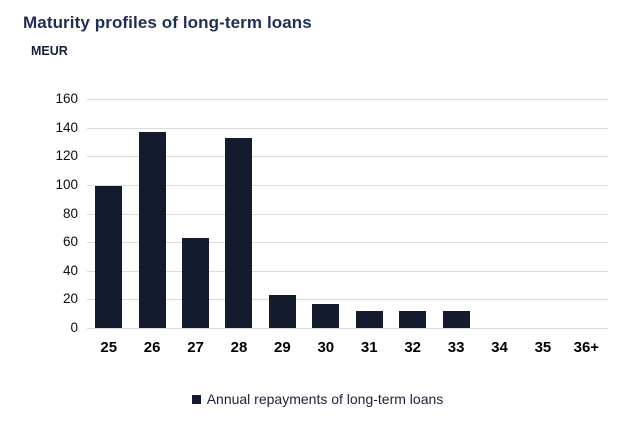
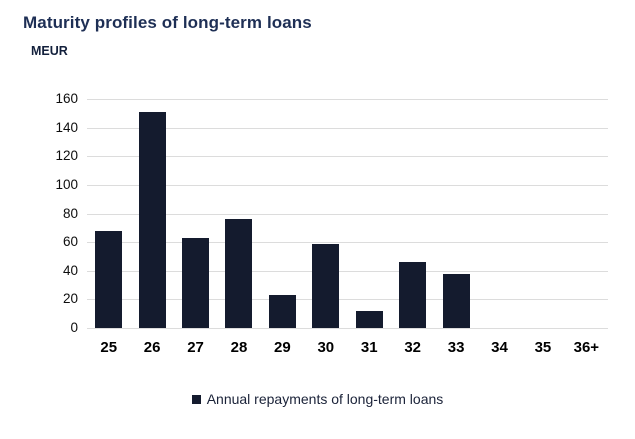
25: 99 -> 68
26: 137 -> 151
28: 133 -> 76
30: 17 -> 59
32: 12 -> 46
33: 12 -> 38
